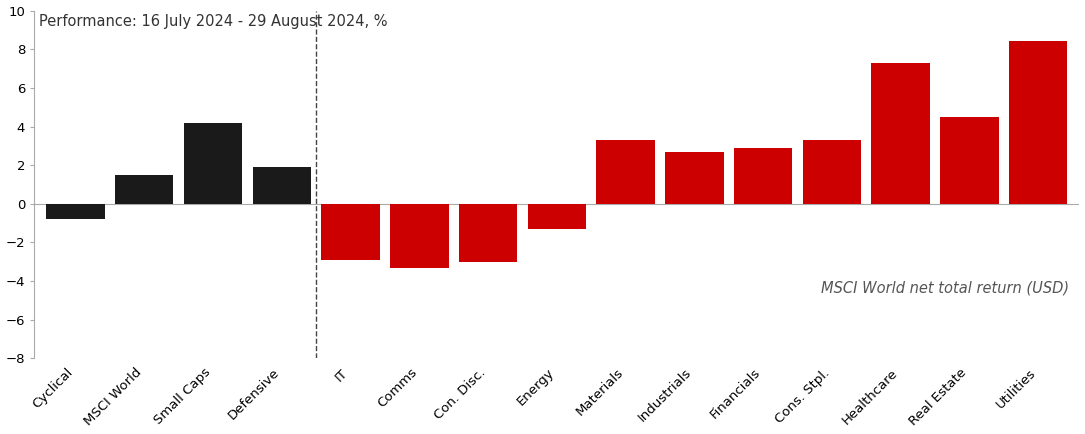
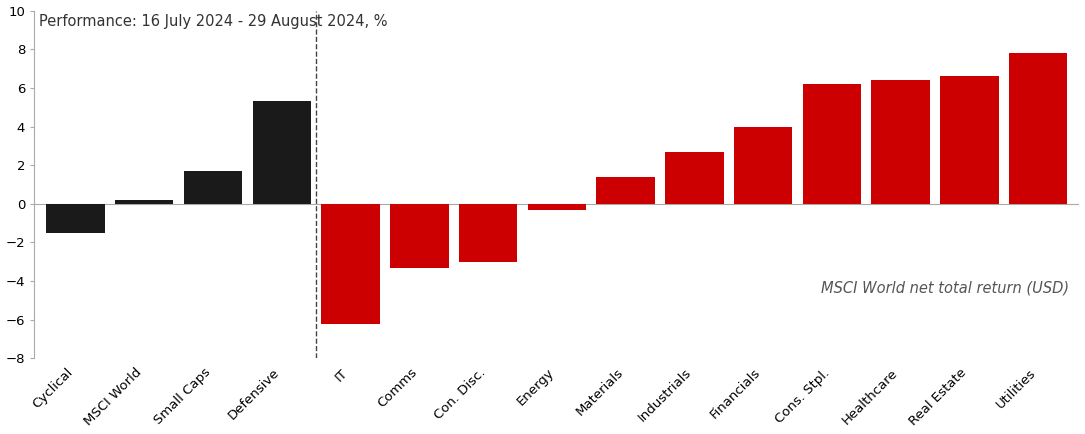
Cyclical: -0.8 -> -1.5
MSCI World: 1.5 -> 0.2
Small Caps: 4.2 -> 1.7
Defensive: 1.9 -> 5.3
IT: -2.9 -> -6.2
Energy: -1.3 -> -0.3
Materials: 3.3 -> 1.4
Financials: 2.9 -> 4.0
Cons. Stpl.: 3.3 -> 6.2
Healthcare: 7.3 -> 6.4
Real Estate: 4.5 -> 6.6
Utilities: 8.4 -> 7.8
